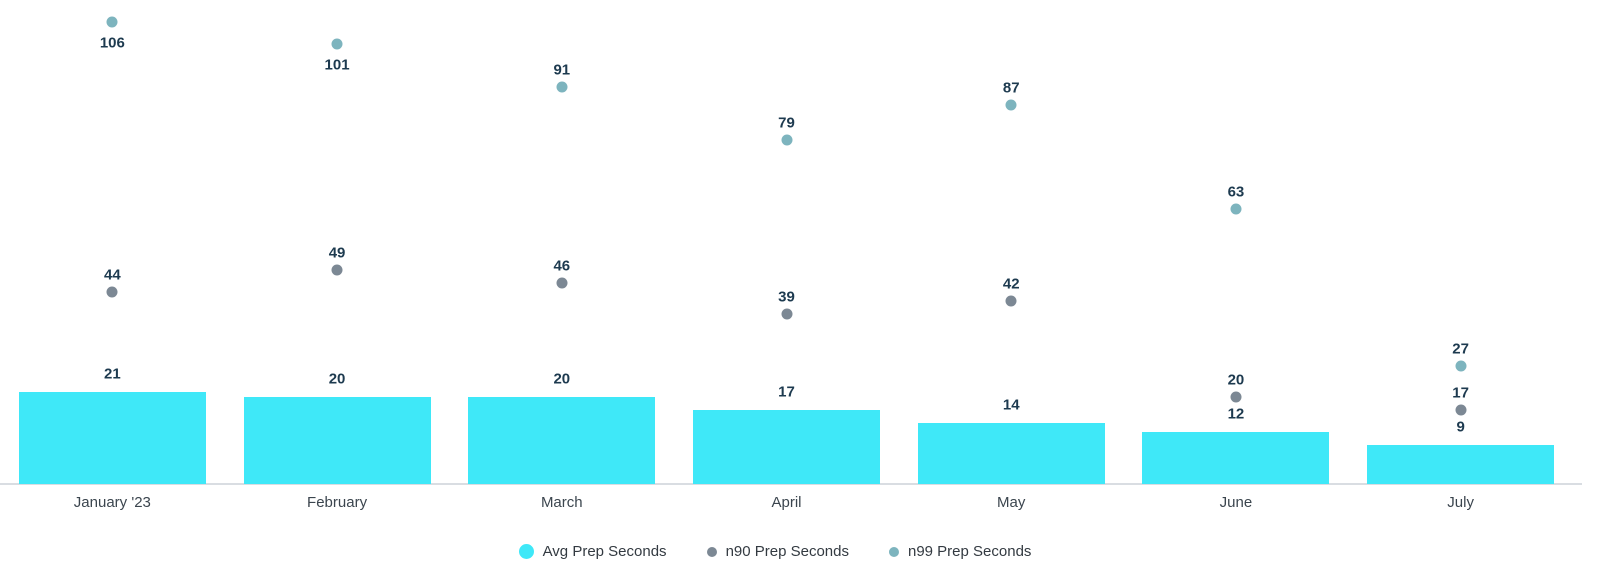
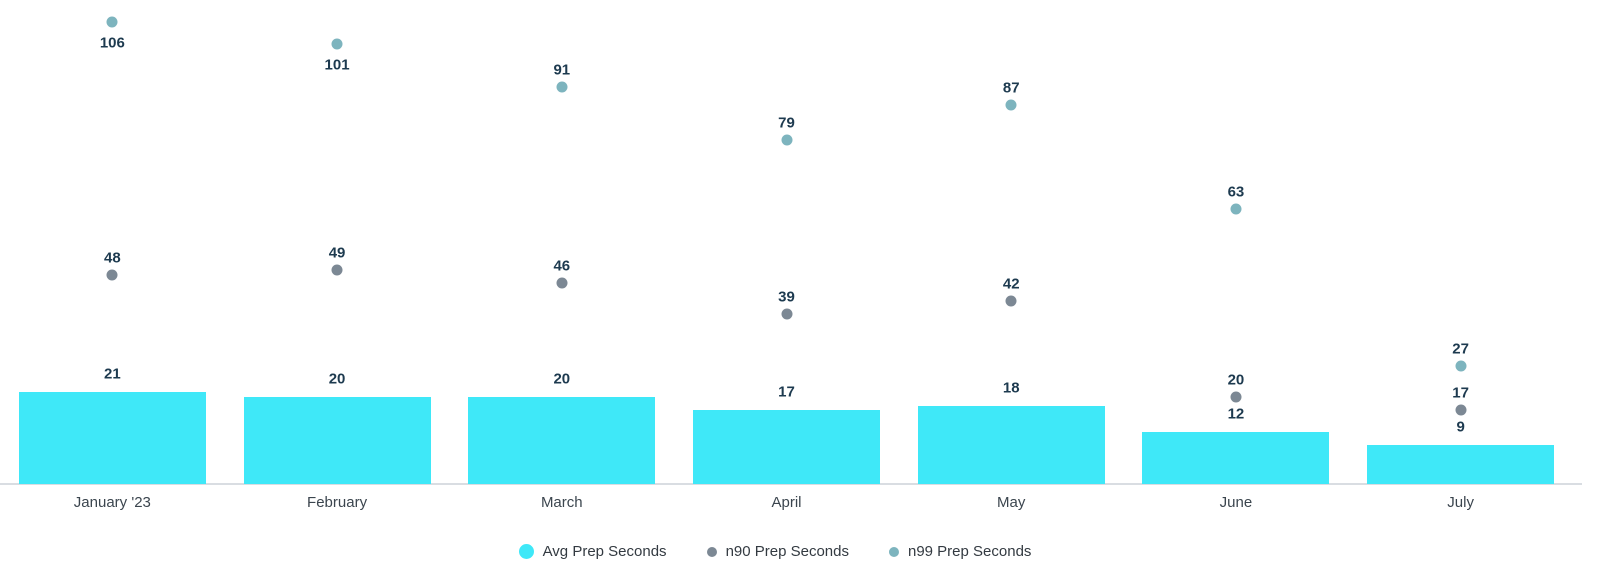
n90 Prep Seconds/January '23: 44 -> 48
Avg Prep Seconds/May: 14 -> 18
